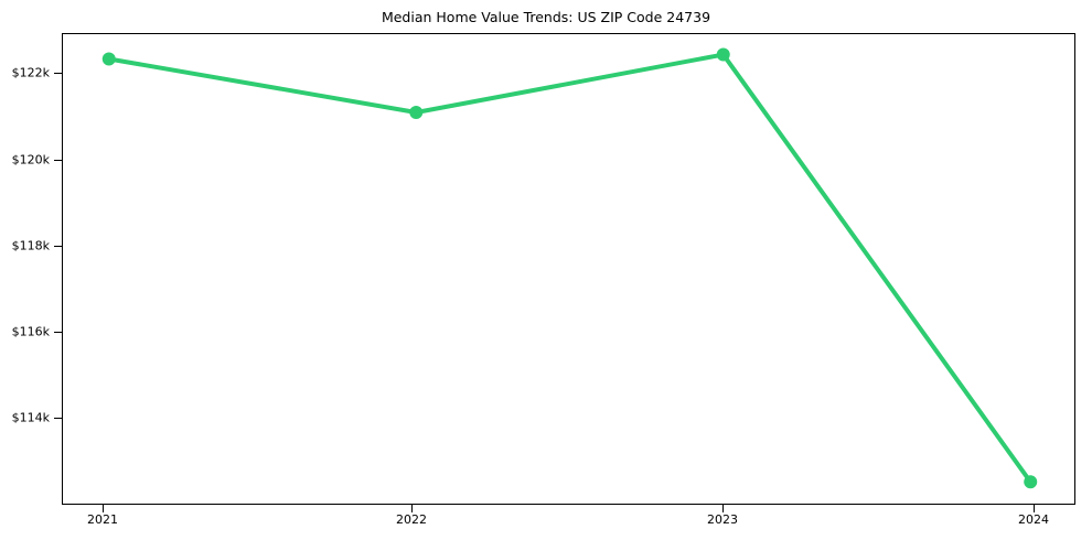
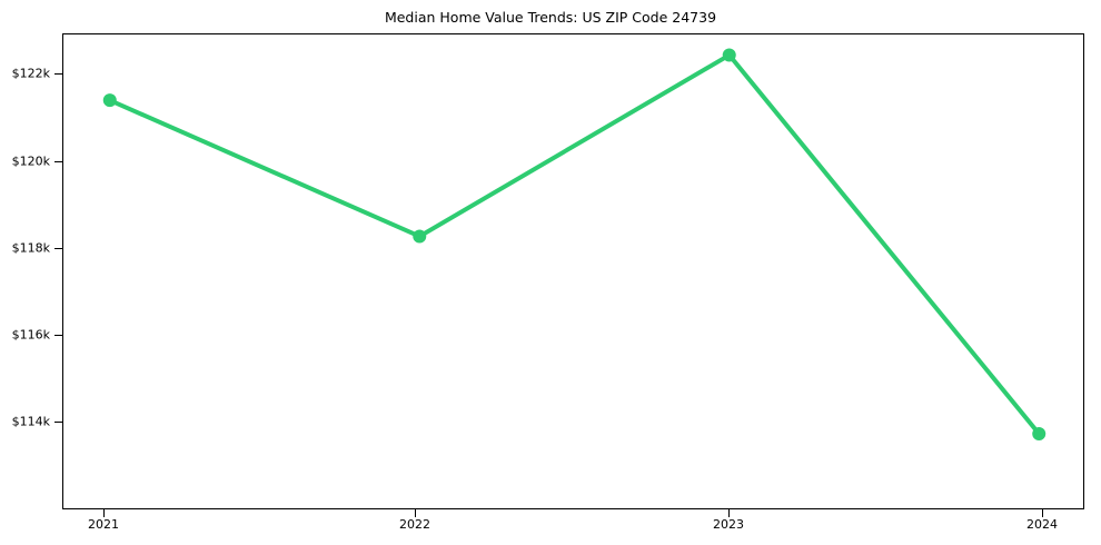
2021: $122.3k -> $121.4k
2022: $121.1k -> $118.3k
2024: $112.6k -> $113.8k
